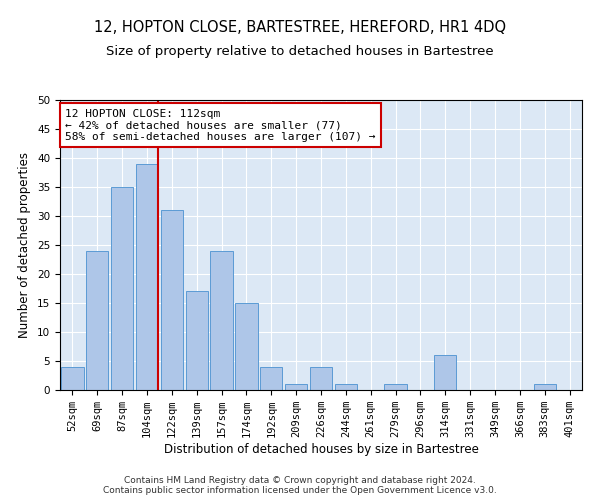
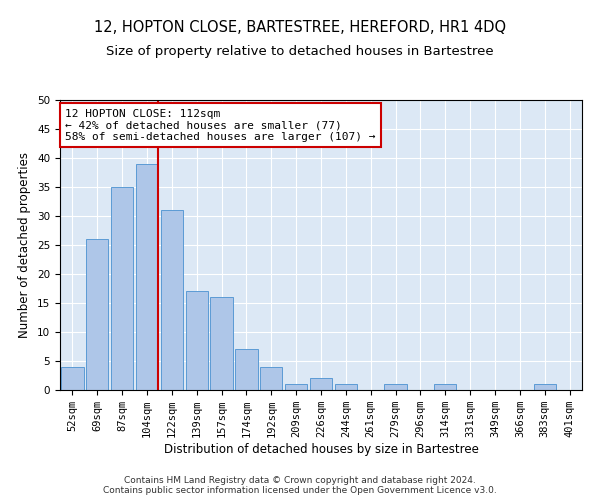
69sqm: 24 -> 26
157sqm: 24 -> 16
174sqm: 15 -> 7
226sqm: 4 -> 2
314sqm: 6 -> 1
